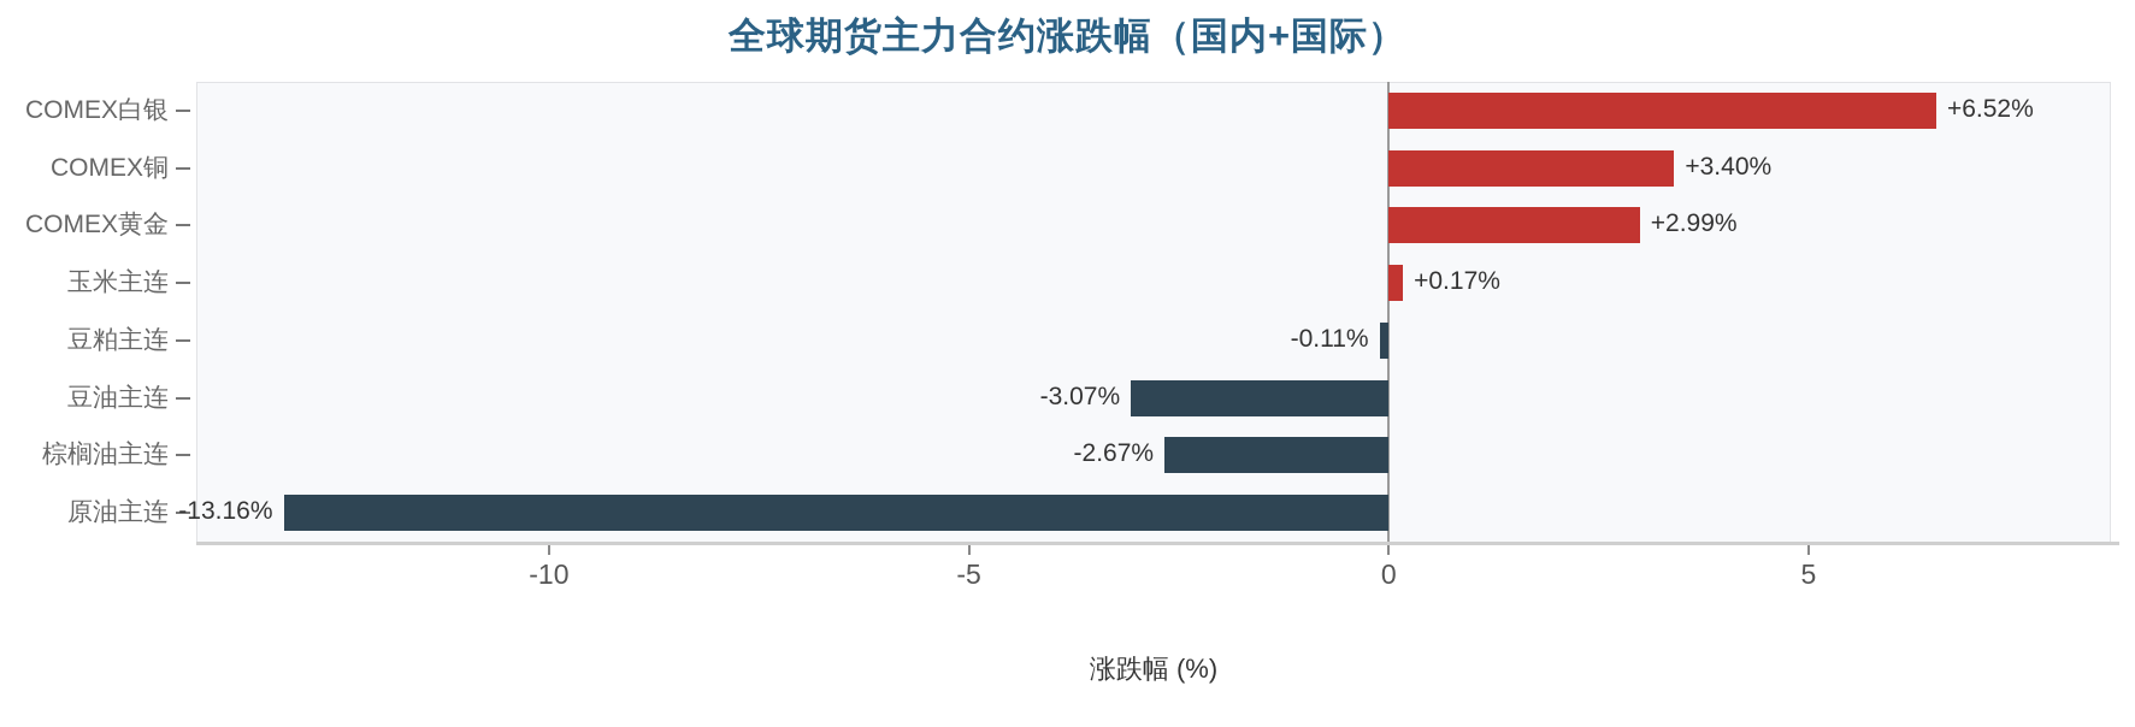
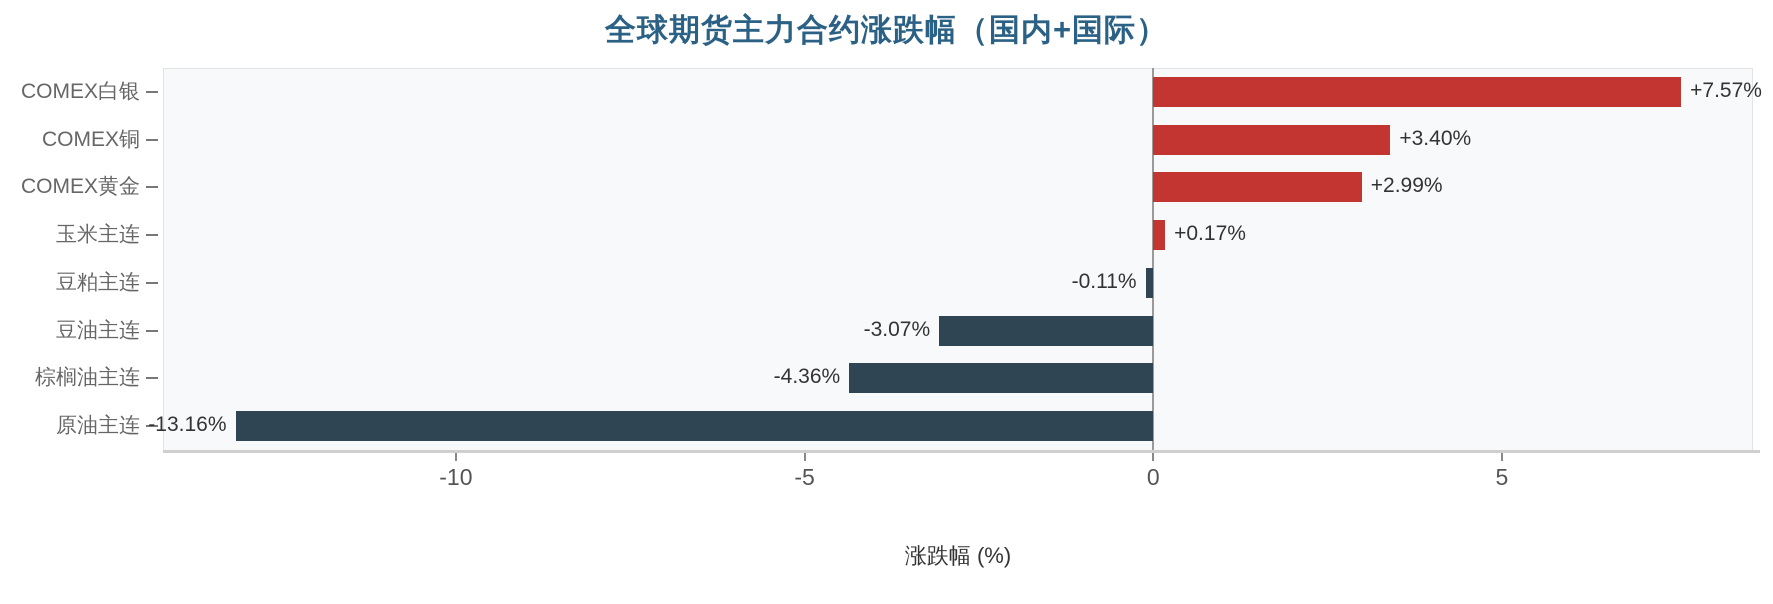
COMEX白银: +6.52% -> +7.57%
棕榈油主连: -2.67% -> -4.36%
